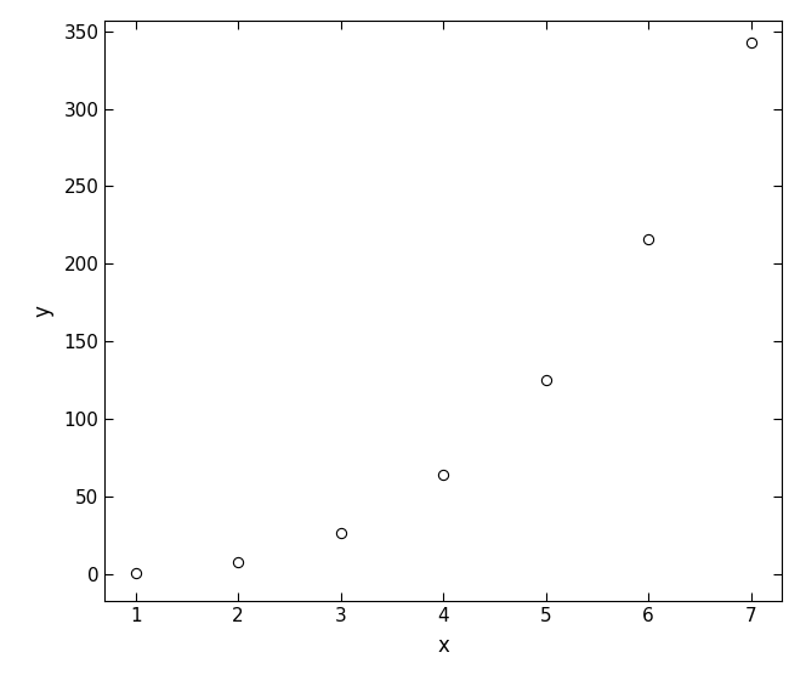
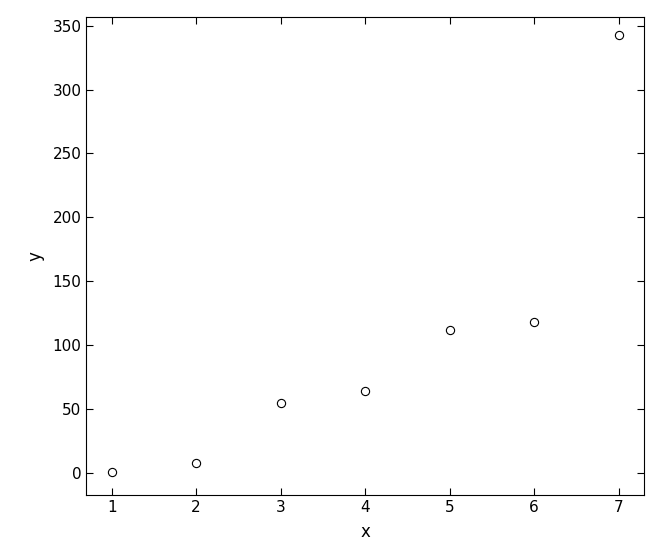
3: 27 -> 55
5: 125 -> 112
6: 216 -> 118
